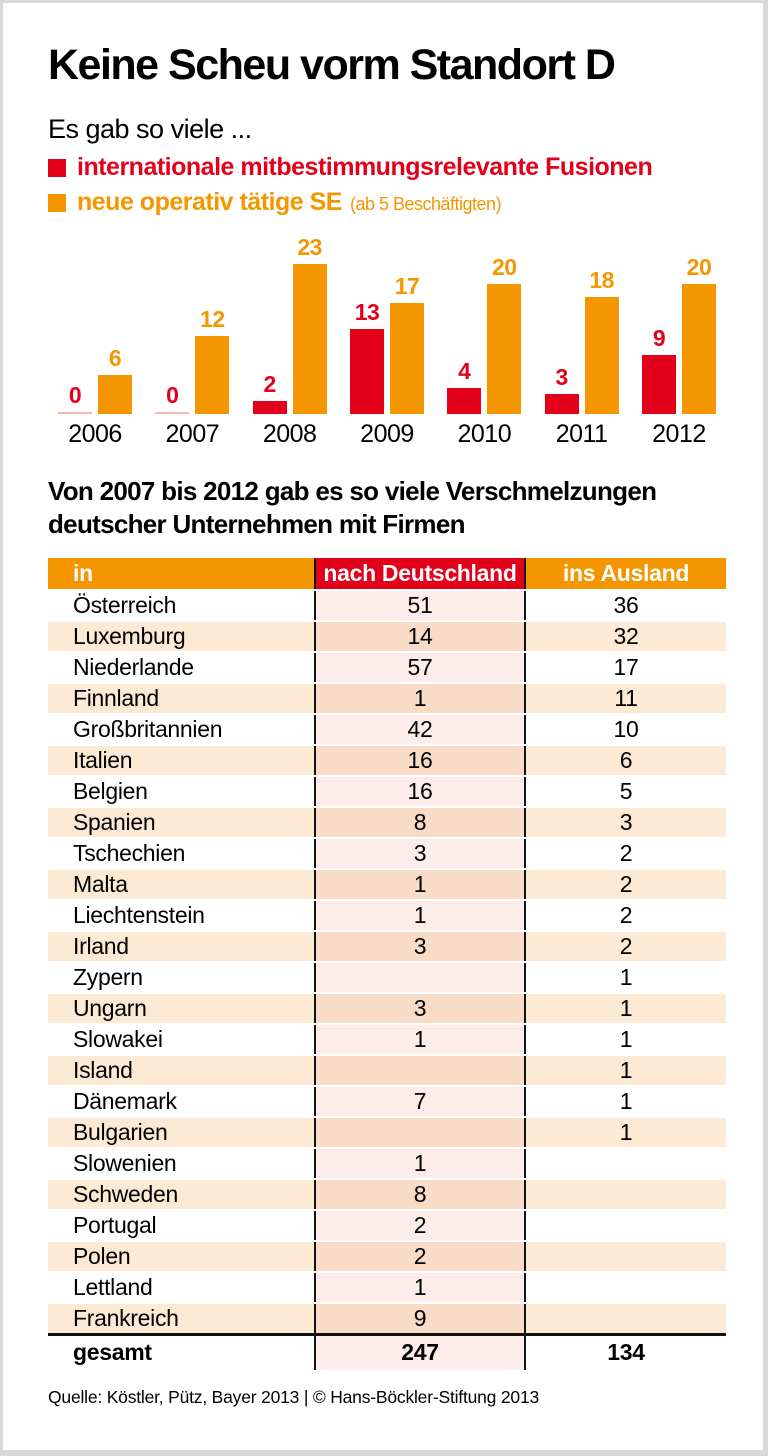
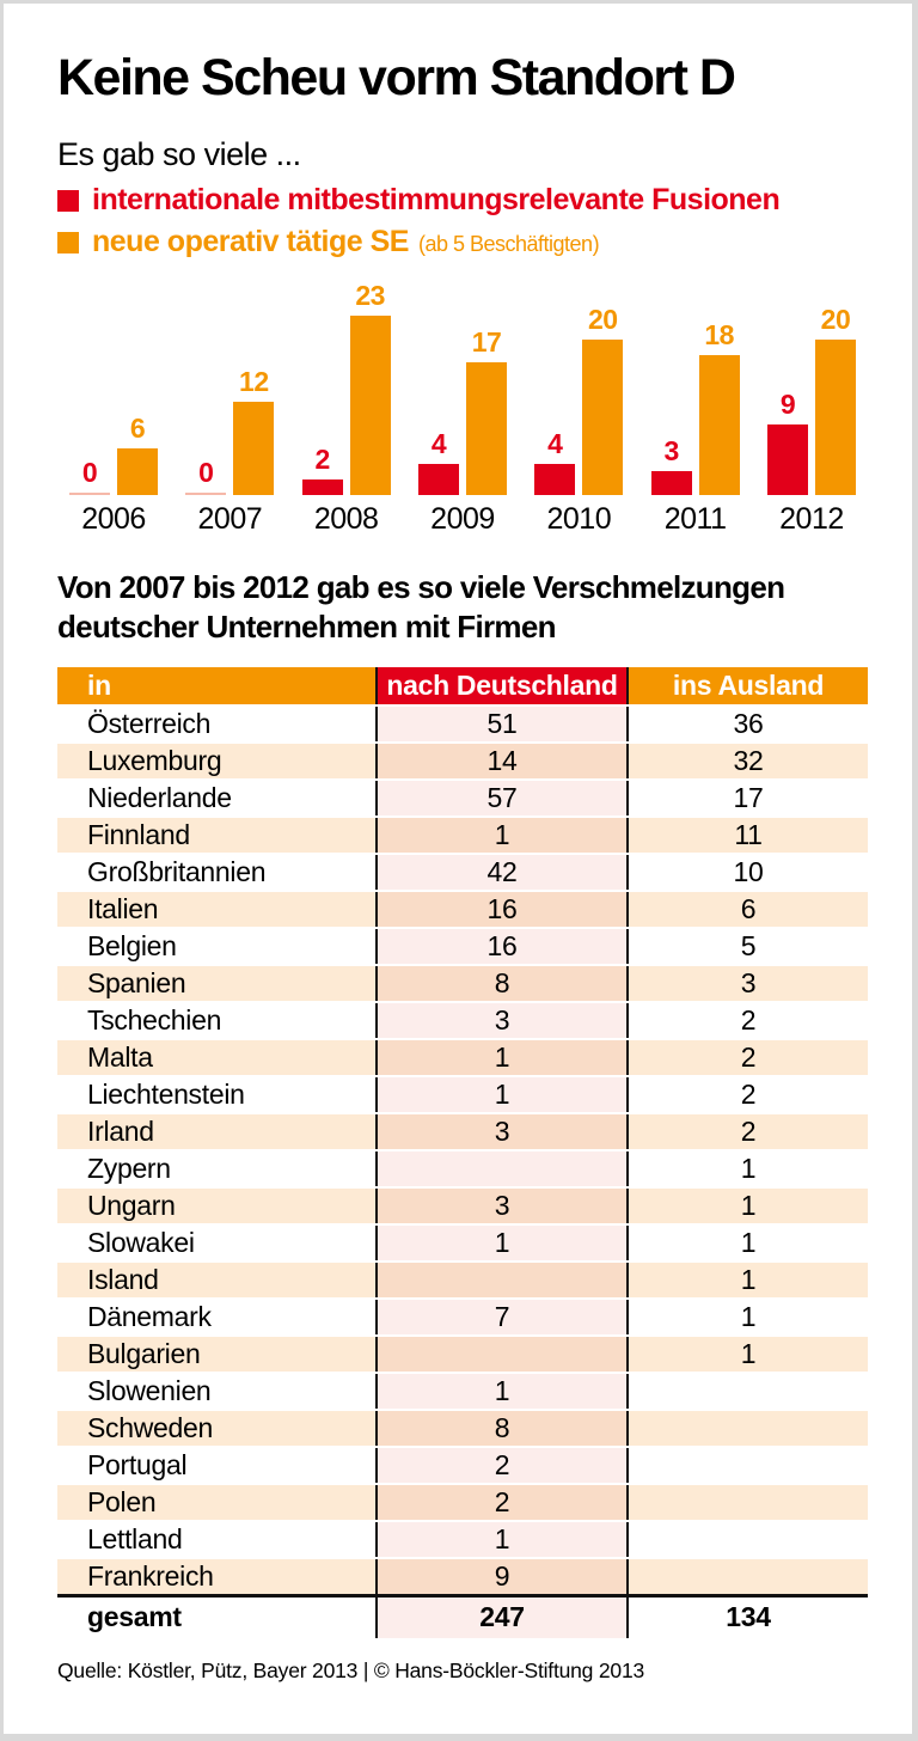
internationale mitbestimmungsrelevante Fusionen/2009: 13 -> 4
